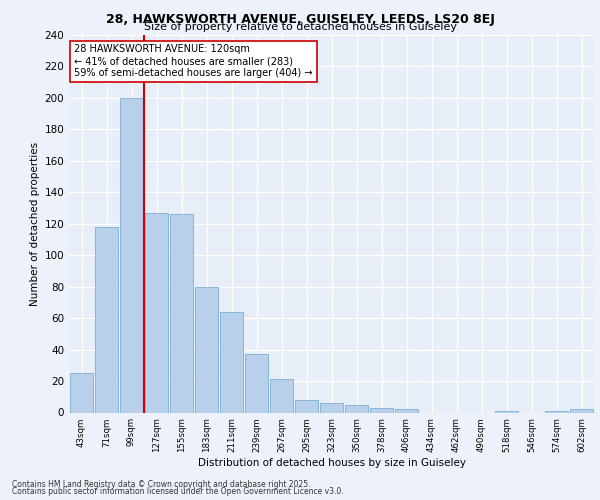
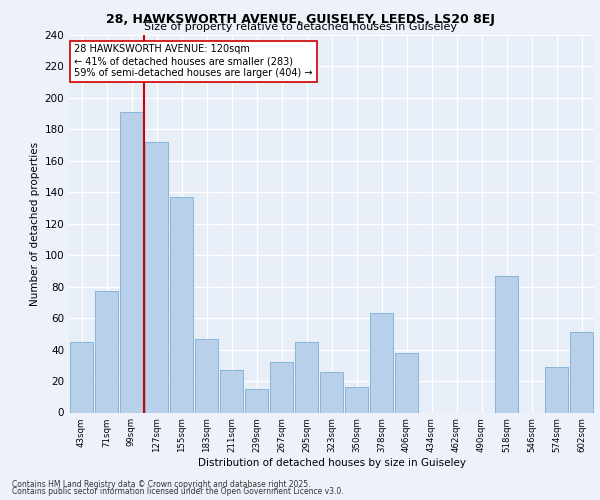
43sqm: 25 -> 45
71sqm: 118 -> 77
99sqm: 200 -> 191
127sqm: 127 -> 172
155sqm: 126 -> 137
183sqm: 80 -> 47
211sqm: 64 -> 27
239sqm: 37 -> 15
267sqm: 21 -> 32
295sqm: 8 -> 45
323sqm: 6 -> 26
350sqm: 5 -> 16
378sqm: 3 -> 63
406sqm: 2 -> 38
518sqm: 1 -> 87
574sqm: 1 -> 29
602sqm: 2 -> 51
